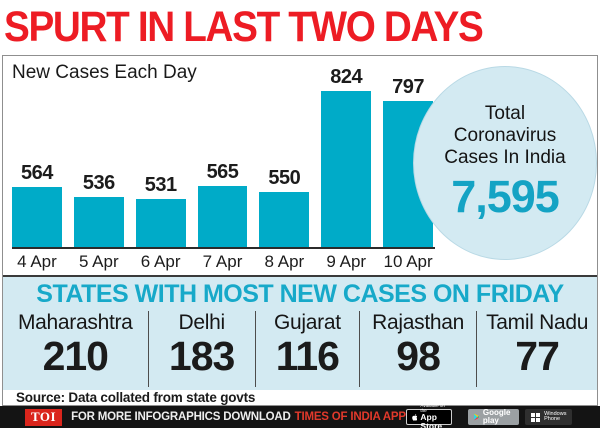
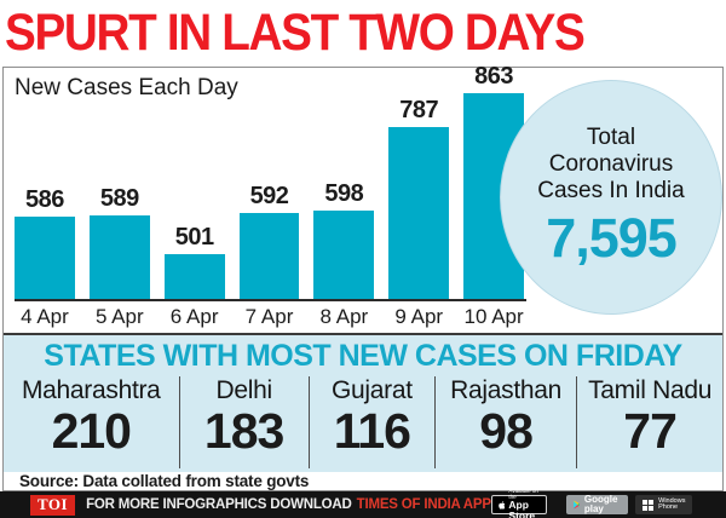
4 Apr: 564 -> 586
5 Apr: 536 -> 589
6 Apr: 531 -> 501
7 Apr: 565 -> 592
8 Apr: 550 -> 598
9 Apr: 824 -> 787
10 Apr: 797 -> 863
